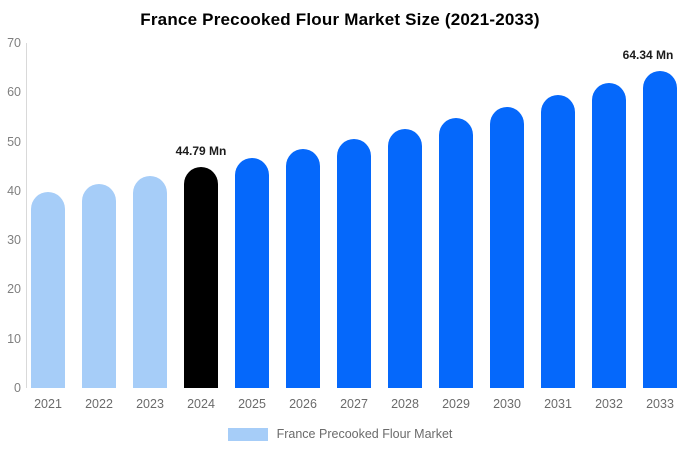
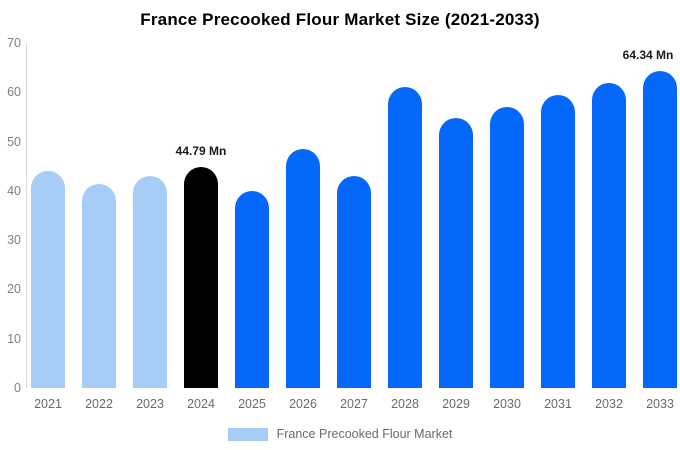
2021: 40 -> 44
2025: 47 -> 40
2027: 51 -> 43
2028: 53 -> 61
